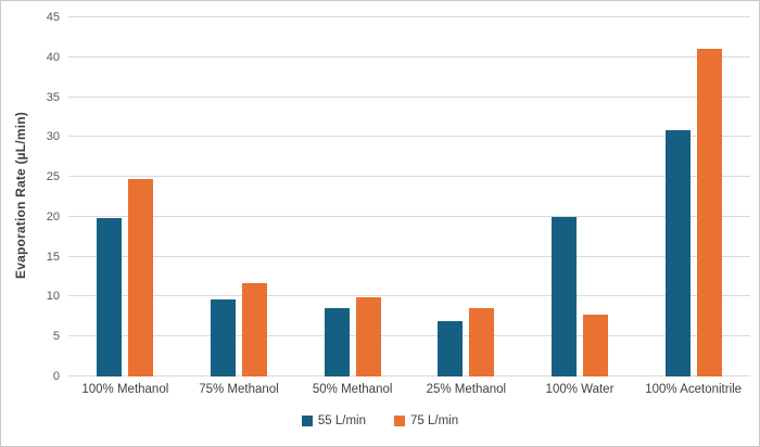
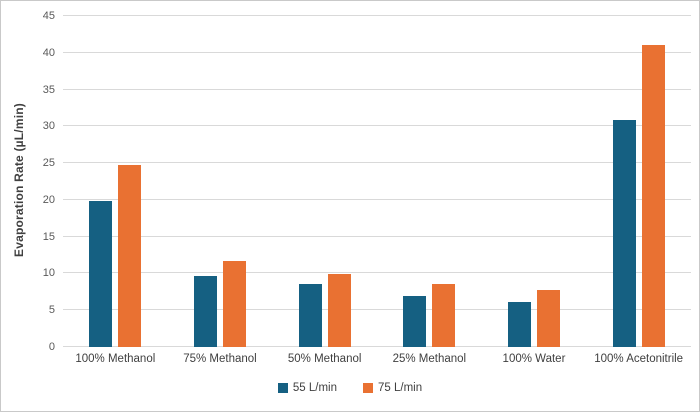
55 L/min/100% Water: 20 -> 6
